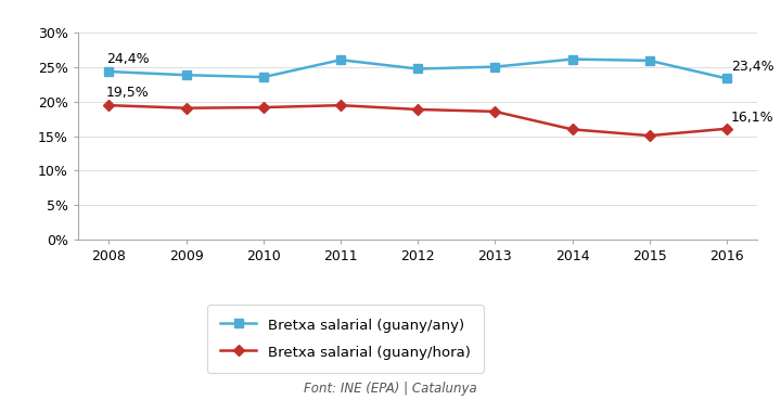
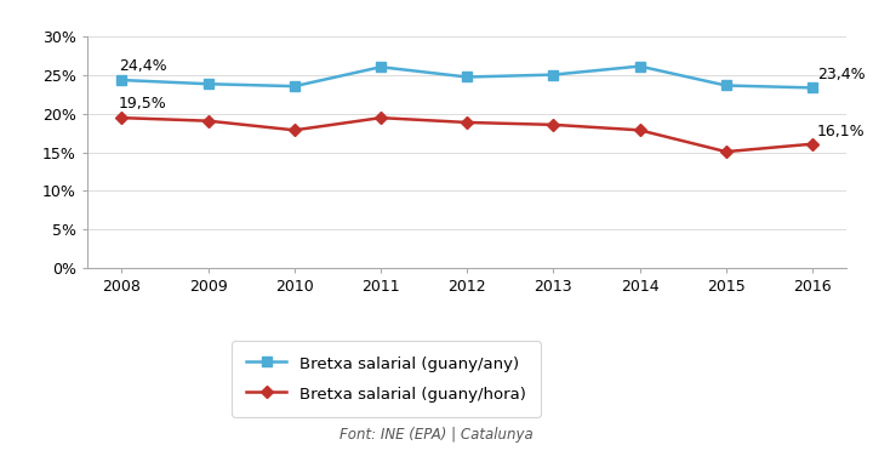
Bretxa salarial (guany/hora)/2010: 19.2% -> 17.9%
Bretxa salarial (guany/hora)/2014: 16.0% -> 17.9%
Bretxa salarial (guany/any)/2015: 26.0% -> 23.7%
